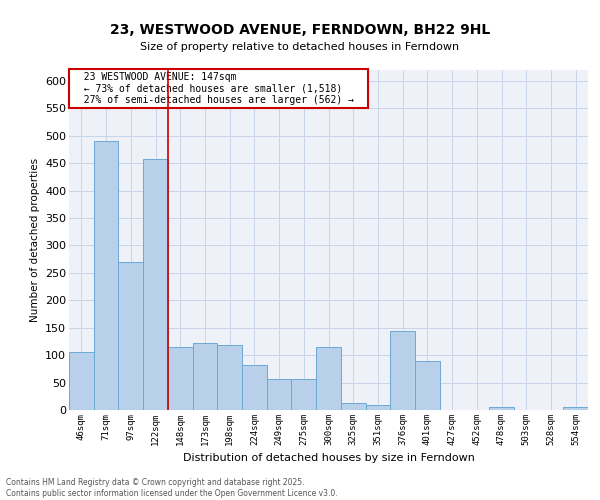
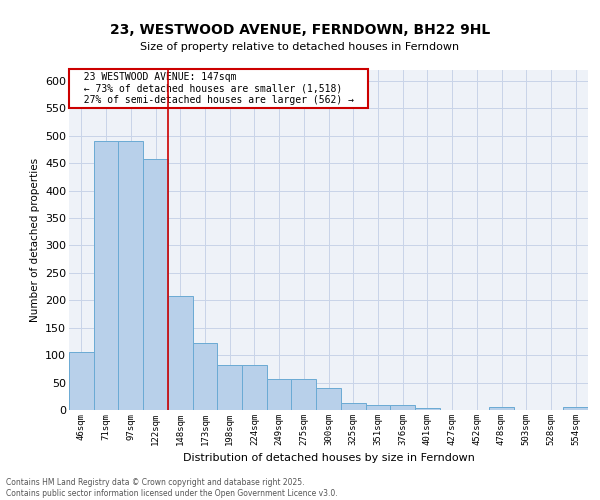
97sqm: 270 -> 490
148sqm: 114 -> 207
198sqm: 118 -> 82
300sqm: 114 -> 40
376sqm: 144 -> 10
401sqm: 90 -> 3
